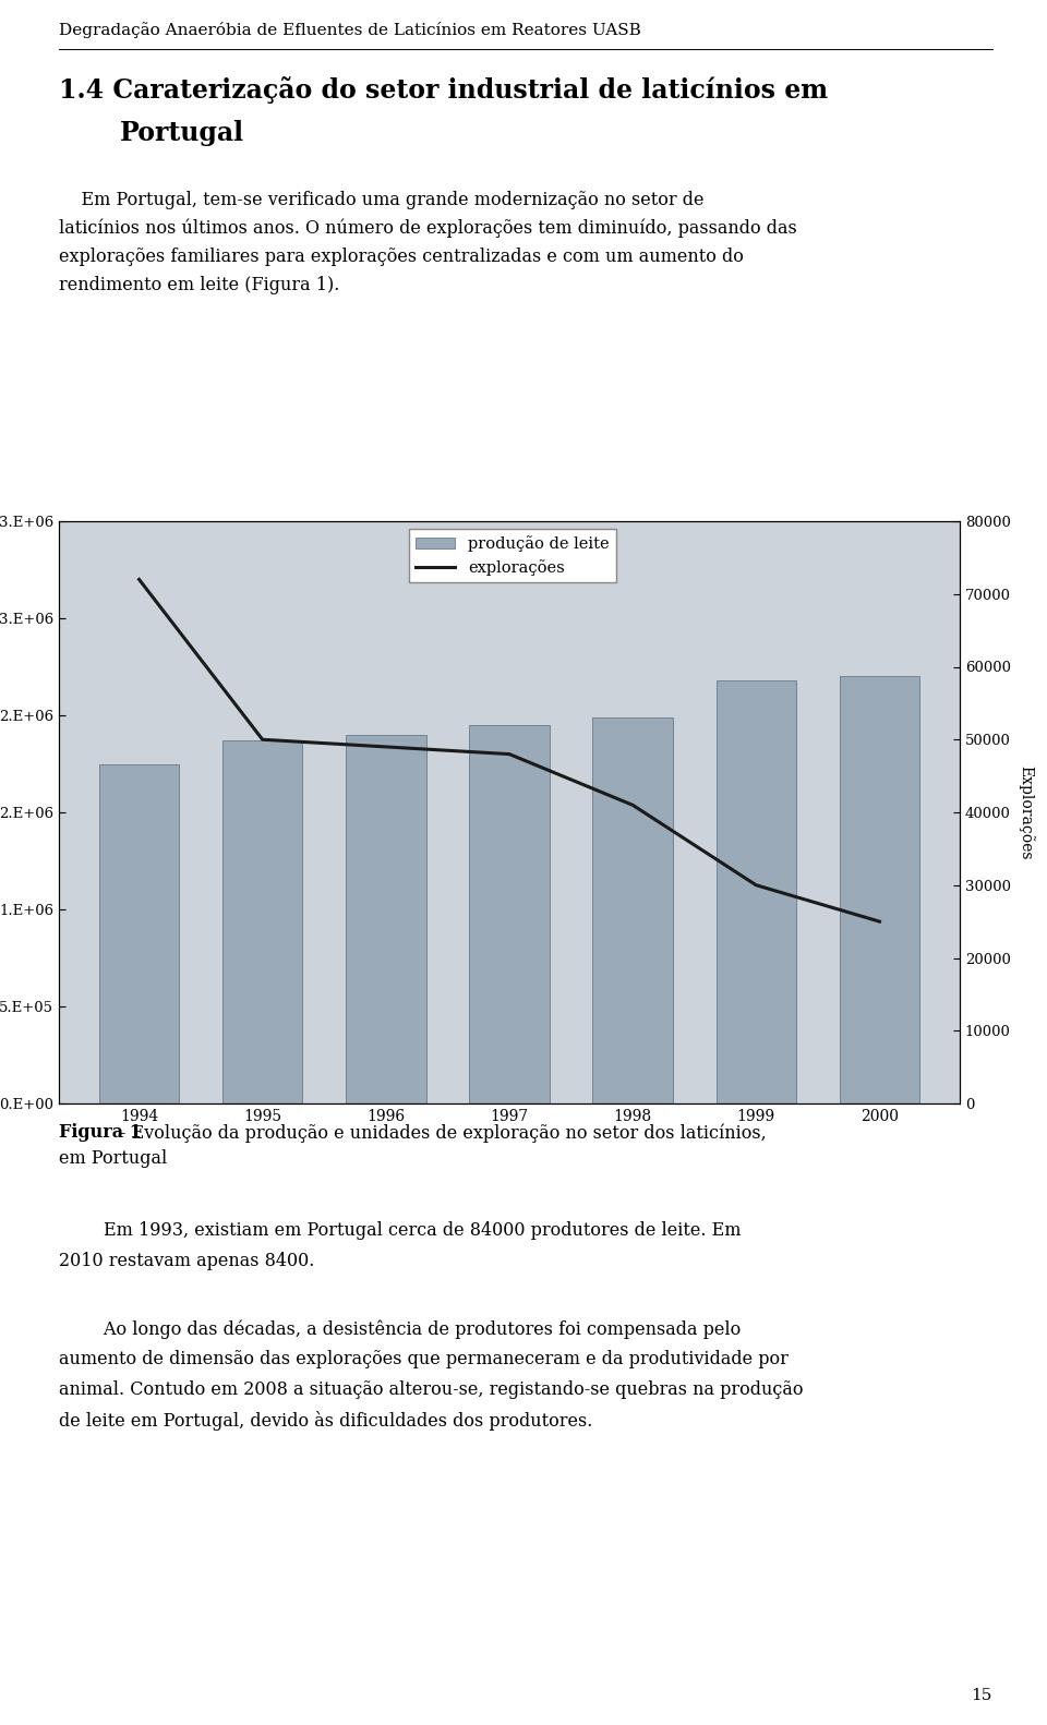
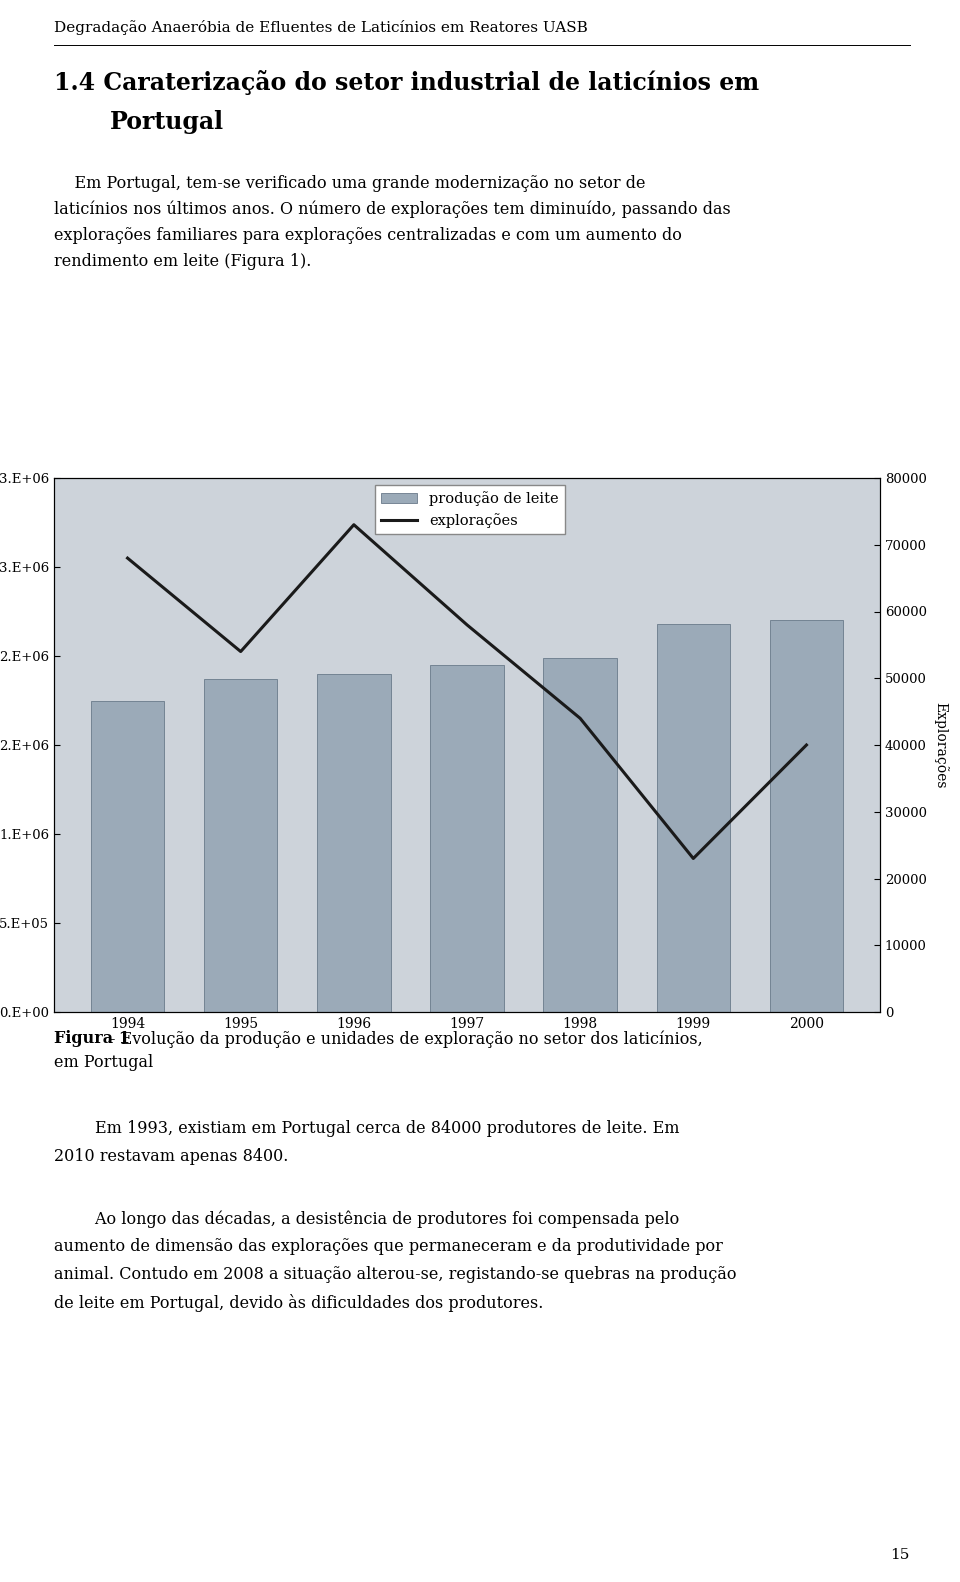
explorações/1994: 72000 -> 68000
explorações/1995: 50000 -> 54000
explorações/1996: 49000 -> 73000
explorações/1997: 48000 -> 58000
explorações/1998: 41000 -> 44000
explorações/1999: 30000 -> 23000
explorações/2000: 25000 -> 40000
